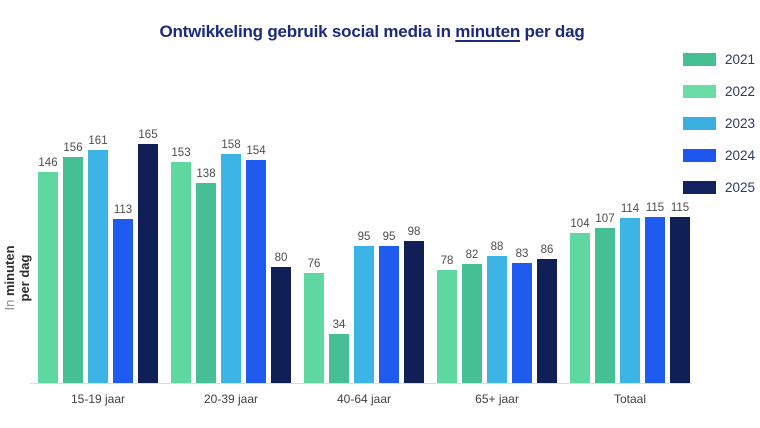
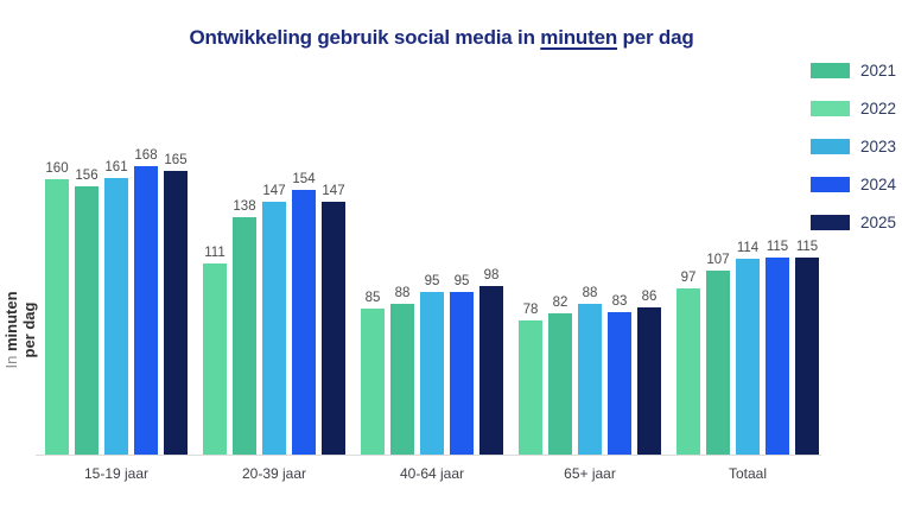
2021/15-19 jaar: 146 -> 160
2024/15-19 jaar: 113 -> 168
2021/20-39 jaar: 153 -> 111
2023/20-39 jaar: 158 -> 147
2025/20-39 jaar: 80 -> 147
2021/40-64 jaar: 76 -> 85
2022/40-64 jaar: 34 -> 88
2021/Totaal: 104 -> 97
